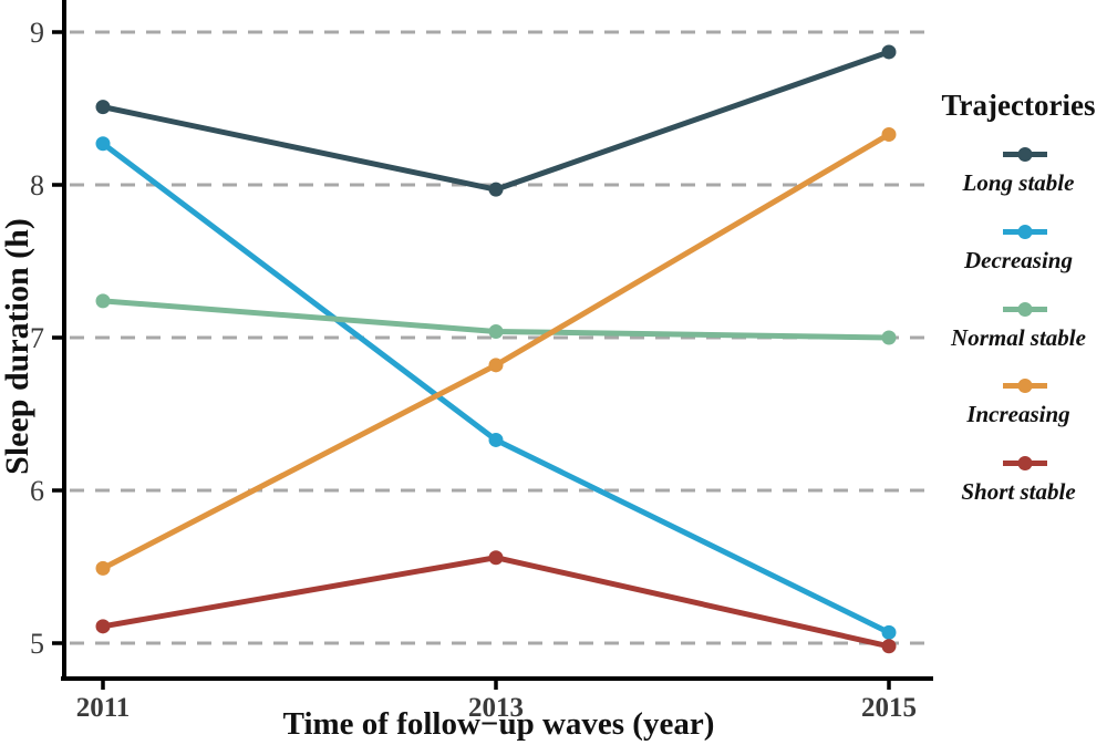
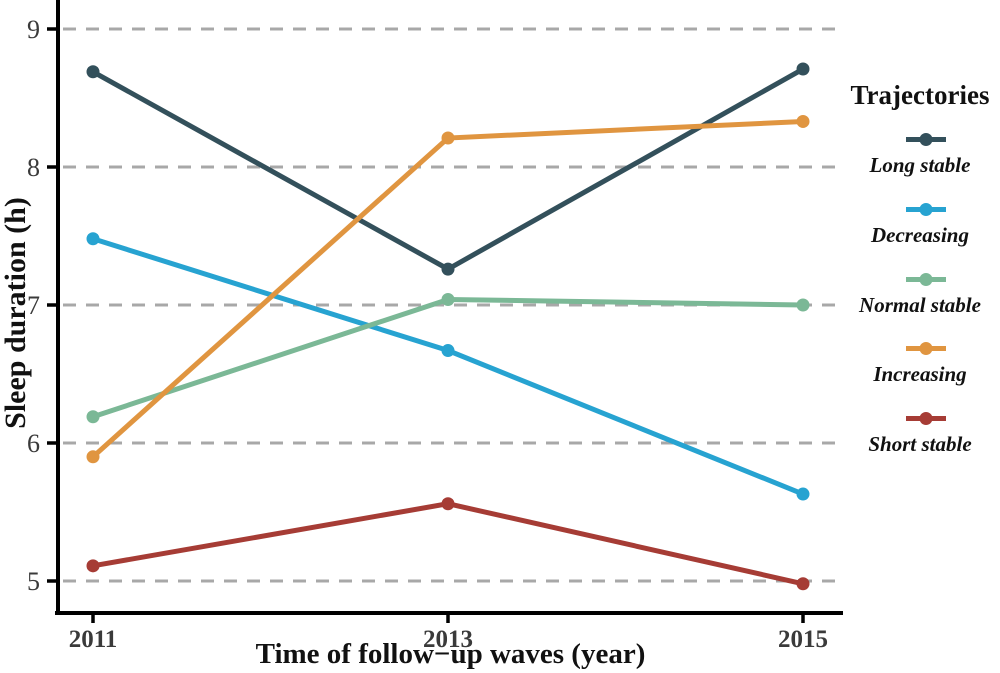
Long stable/2011: 8.51 -> 8.69
Decreasing/2011: 8.27 -> 7.48
Normal stable/2011: 7.24 -> 6.19
Increasing/2011: 5.49 -> 5.90
Long stable/2013: 7.97 -> 7.26
Decreasing/2013: 6.33 -> 6.67
Increasing/2013: 6.82 -> 8.21
Long stable/2015: 8.87 -> 8.71
Decreasing/2015: 5.07 -> 5.63
